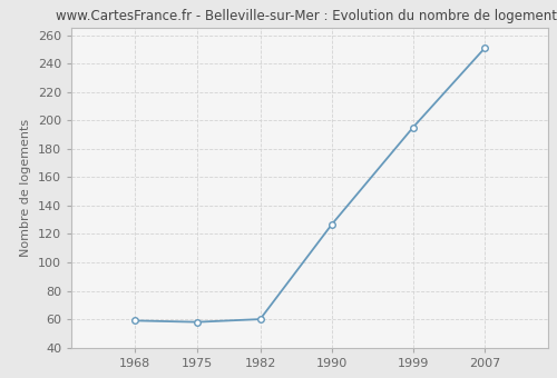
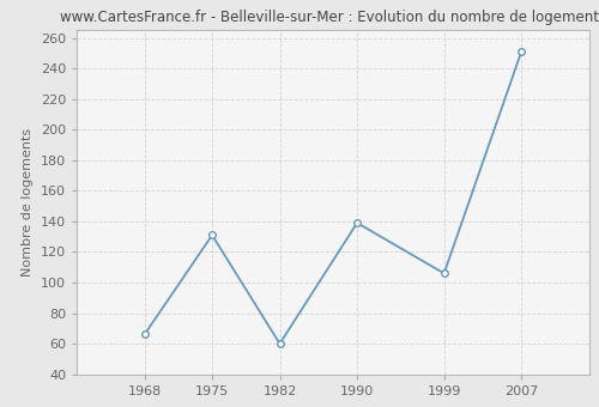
1968: 59 -> 66
1975: 58 -> 131
1990: 127 -> 139
1999: 195 -> 106
